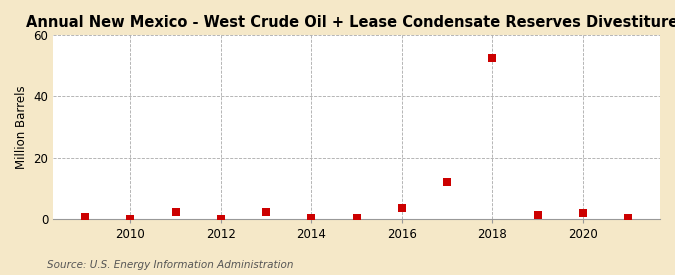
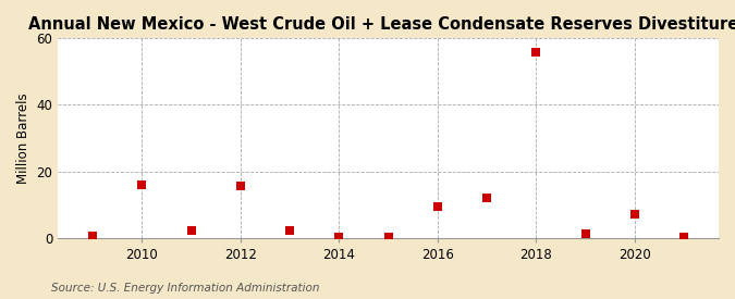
2010: 0.1 -> 16.0
2012: 0.1 -> 15.5
2016: 3.5 -> 9.5
2018: 52.5 -> 56.0
2020: 1.8 -> 7.0
